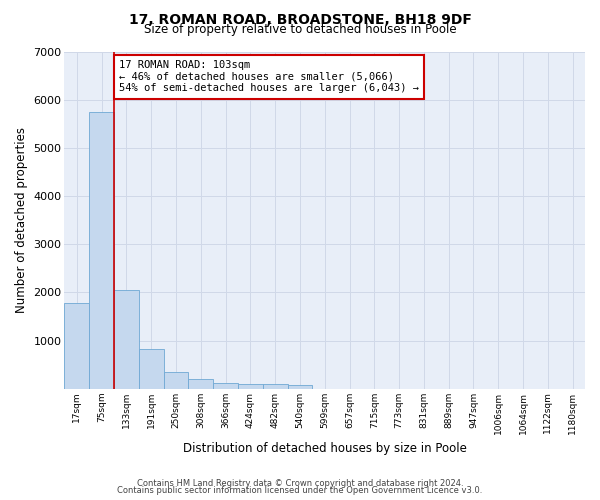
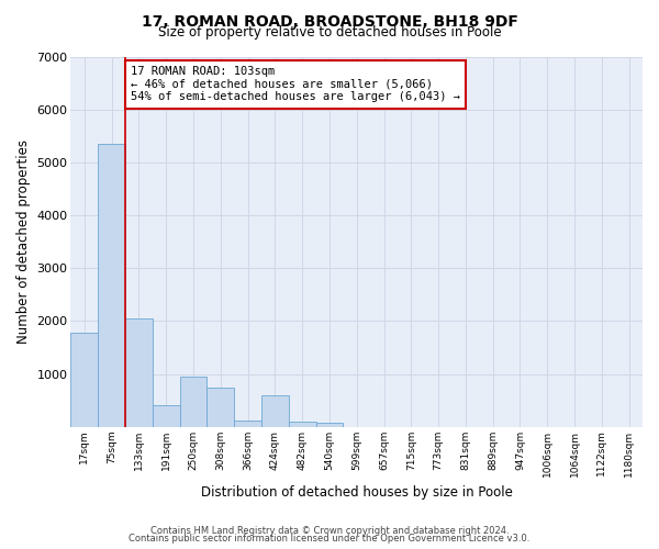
75sqm: 5750 -> 5350
191sqm: 820 -> 400
250sqm: 340 -> 950
308sqm: 200 -> 750
424sqm: 100 -> 600
